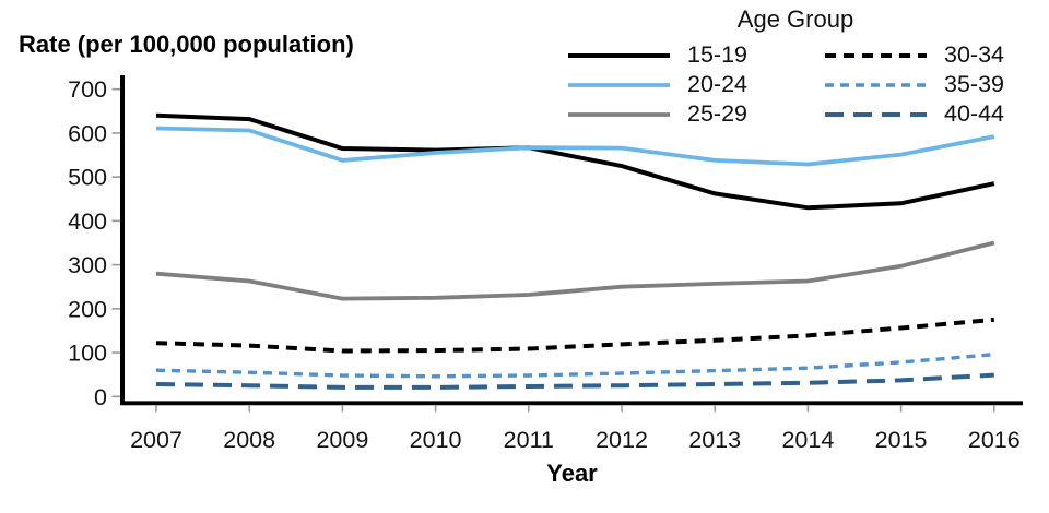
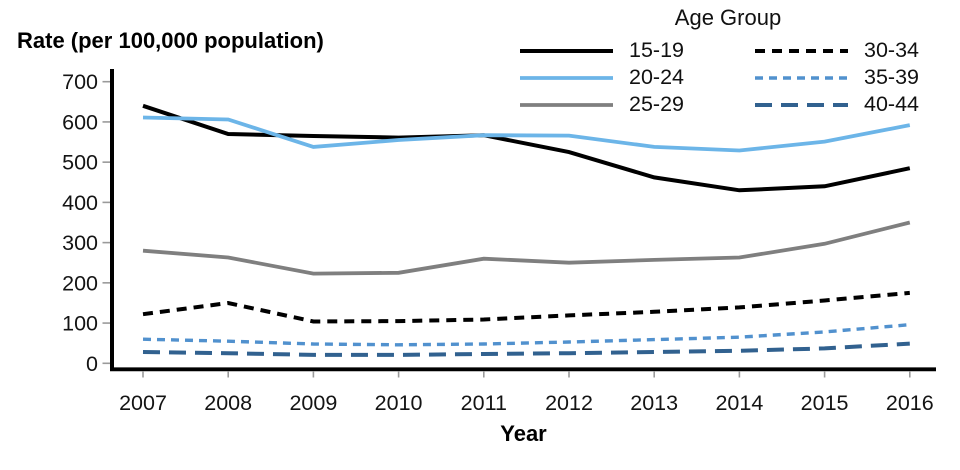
15-19/2008: 630 -> 570
30-34/2008: 120 -> 150
25-29/2011: 230 -> 260
